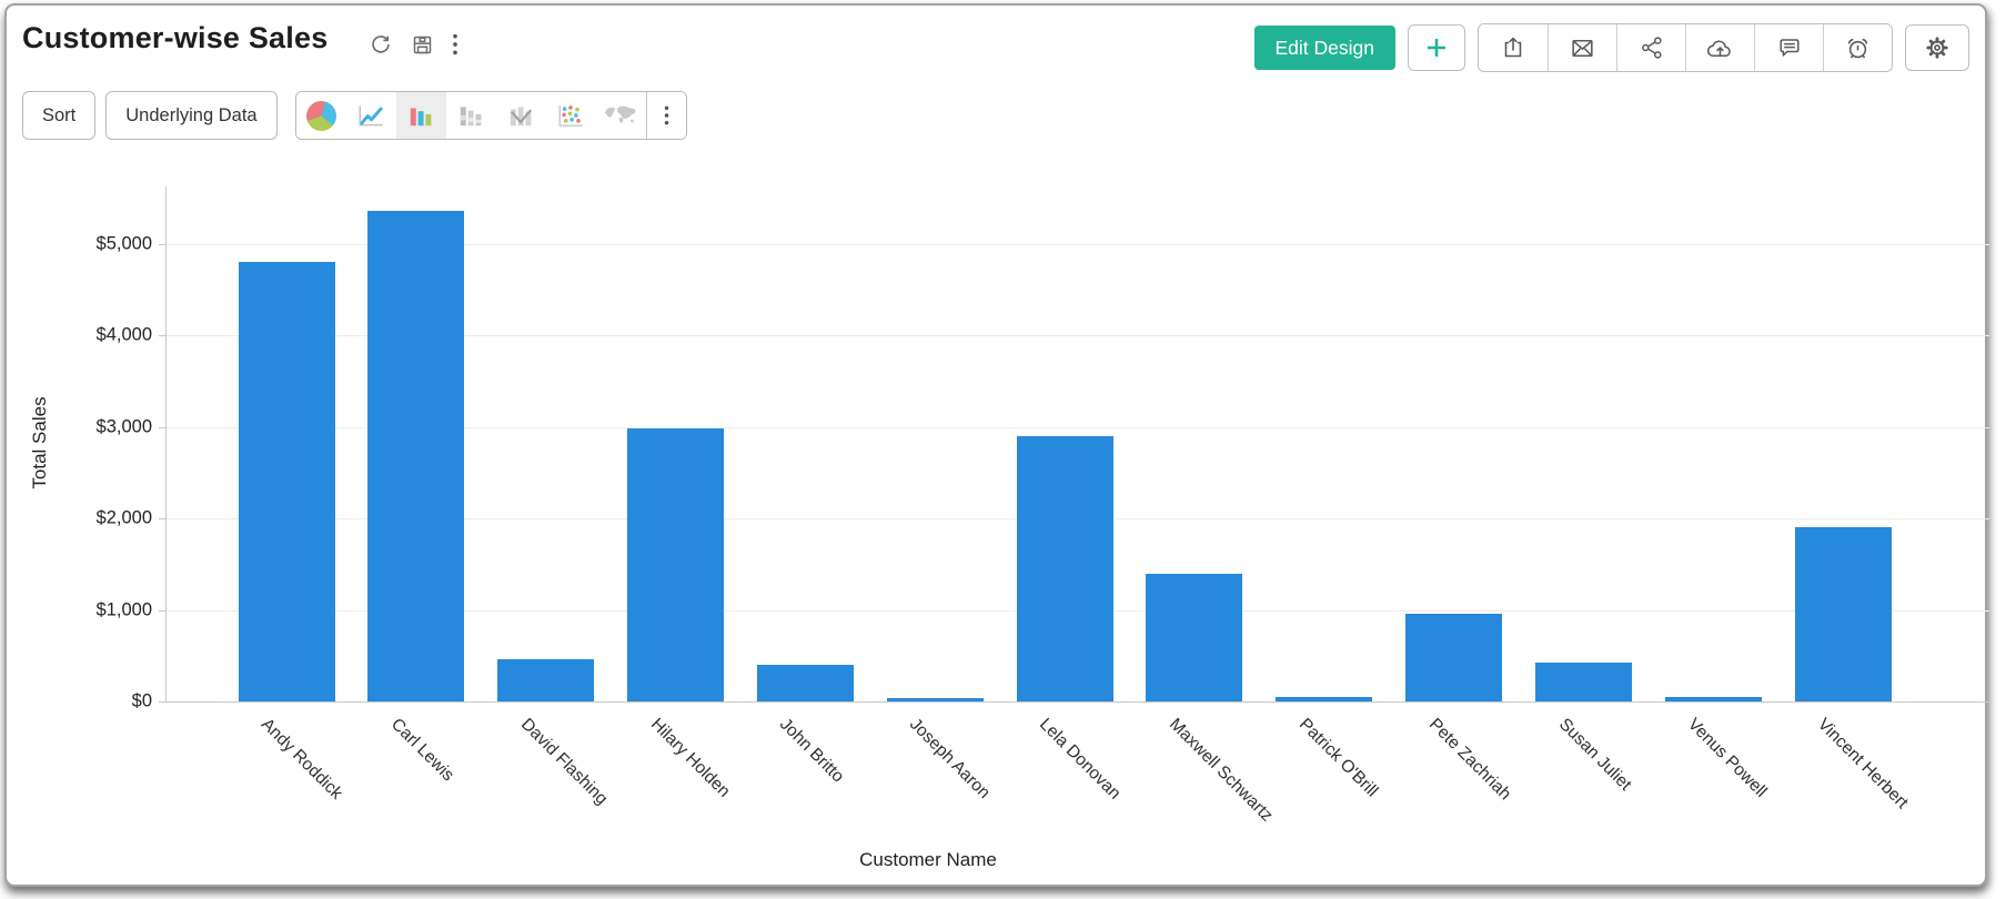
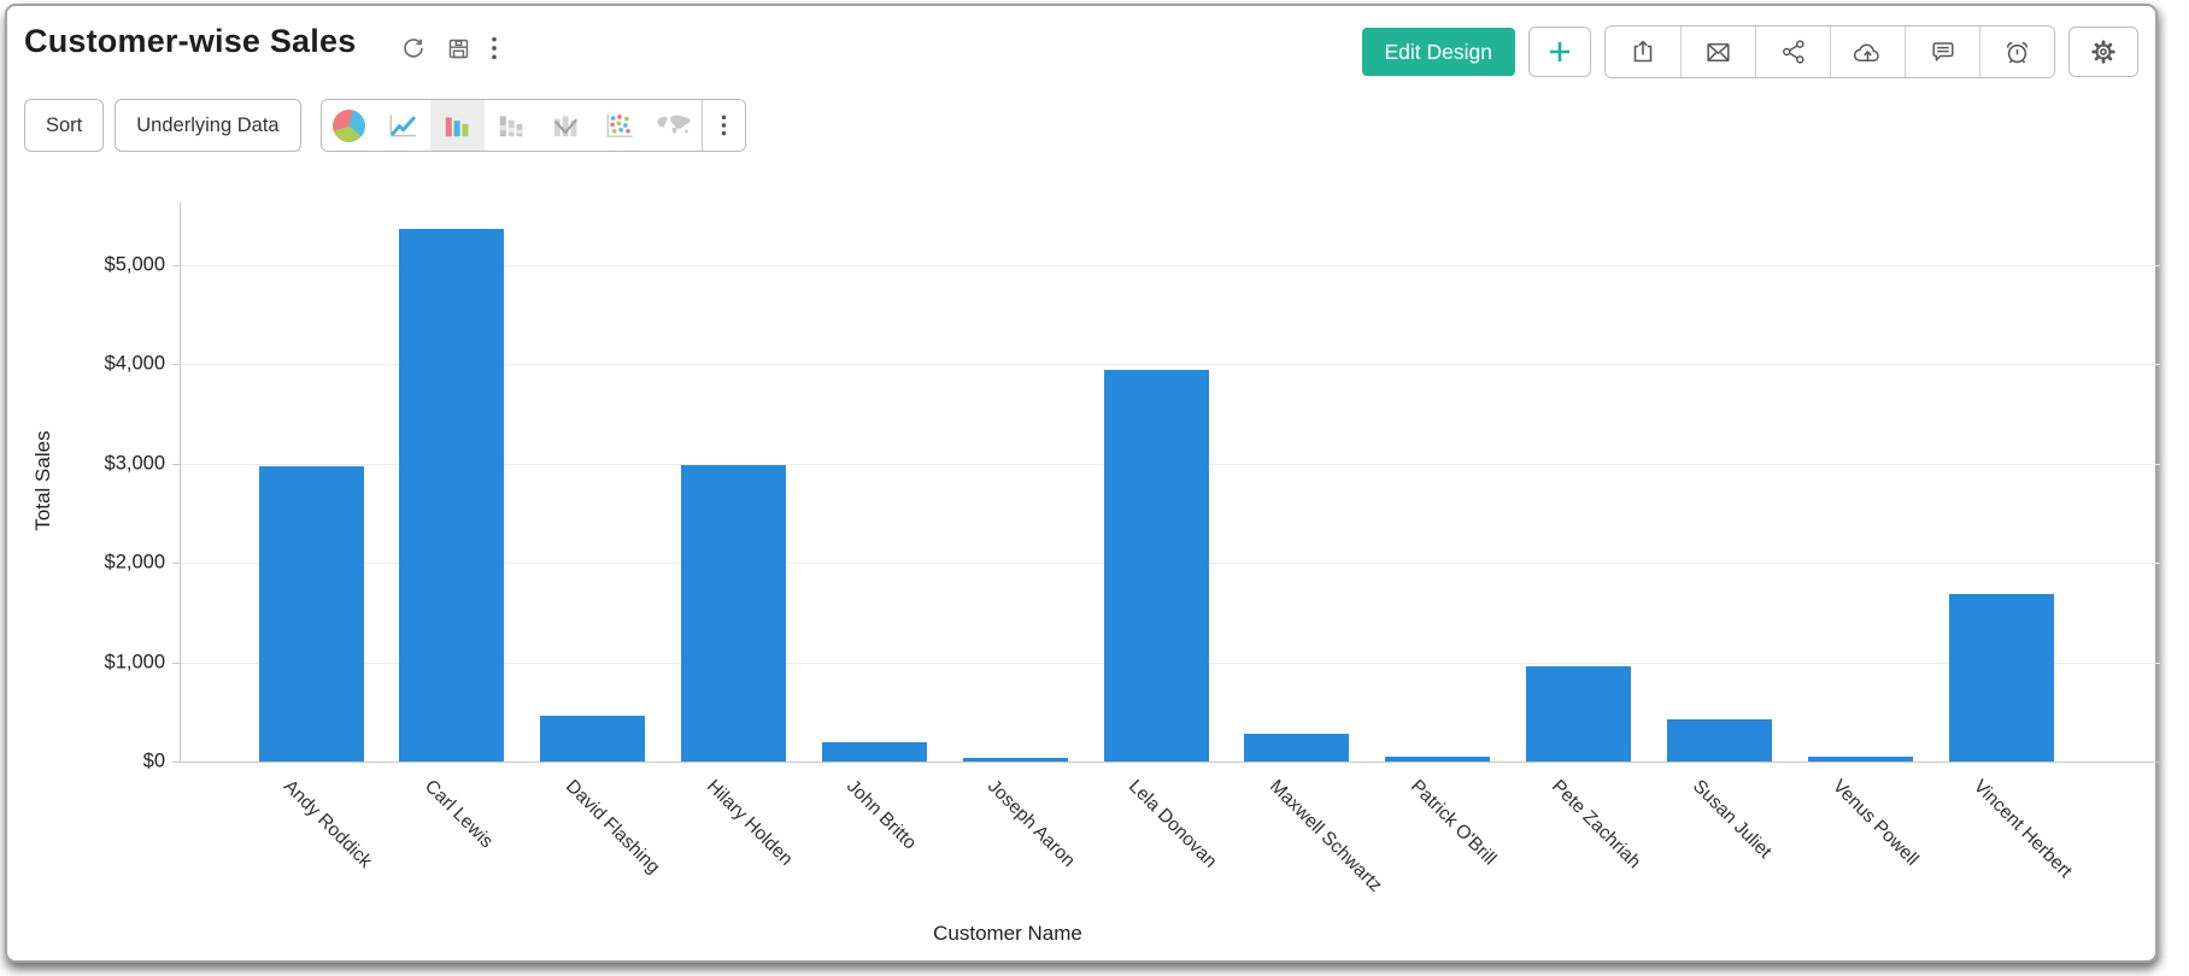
Andy Roddick: $4800 -> $3000
John Britto: $400 -> $200
Lela Donovan: $2900 -> $3900
Maxwell Schwartz: $1400 -> $300
Vincent Herbert: $1900 -> $1700
